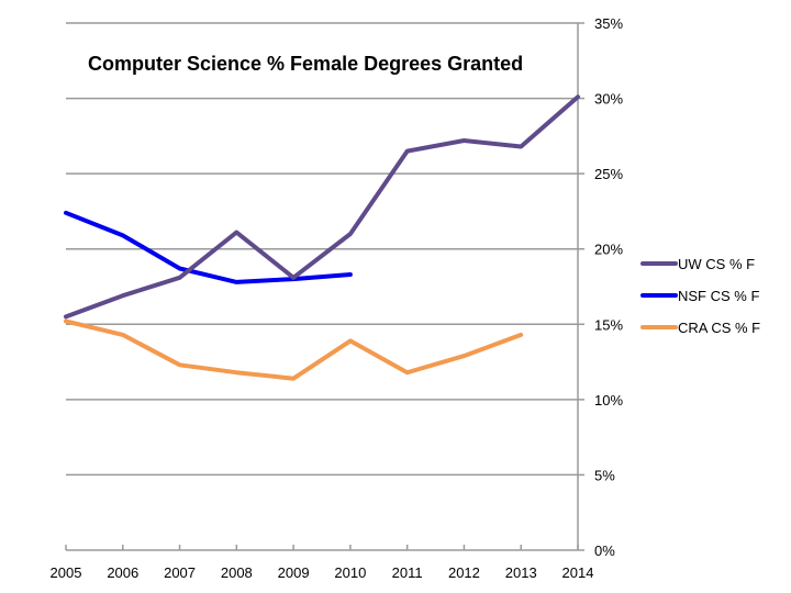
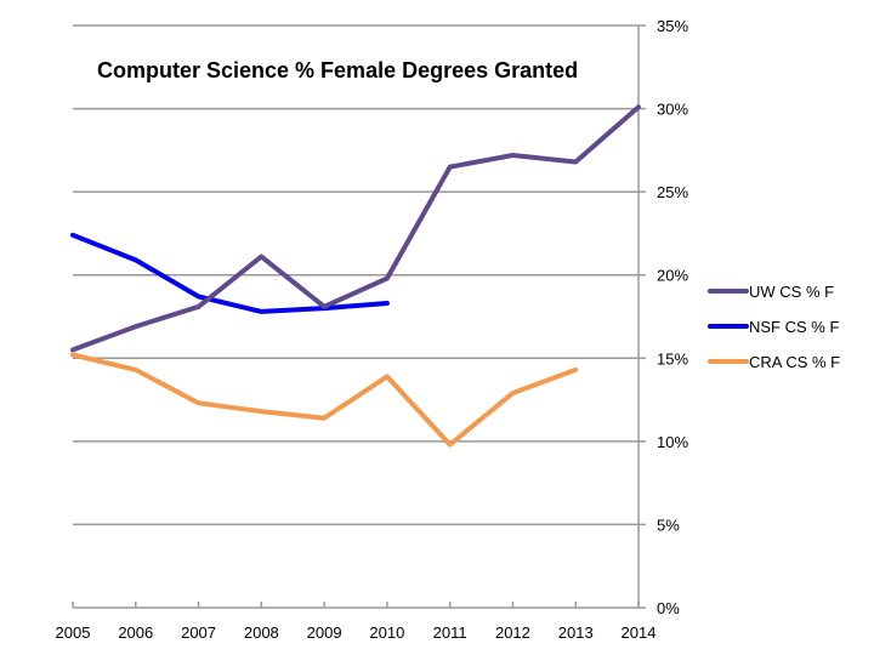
UW CS % F/2010: 21.0% -> 19.8%
CRA CS % F/2011: 11.8% -> 9.8%
